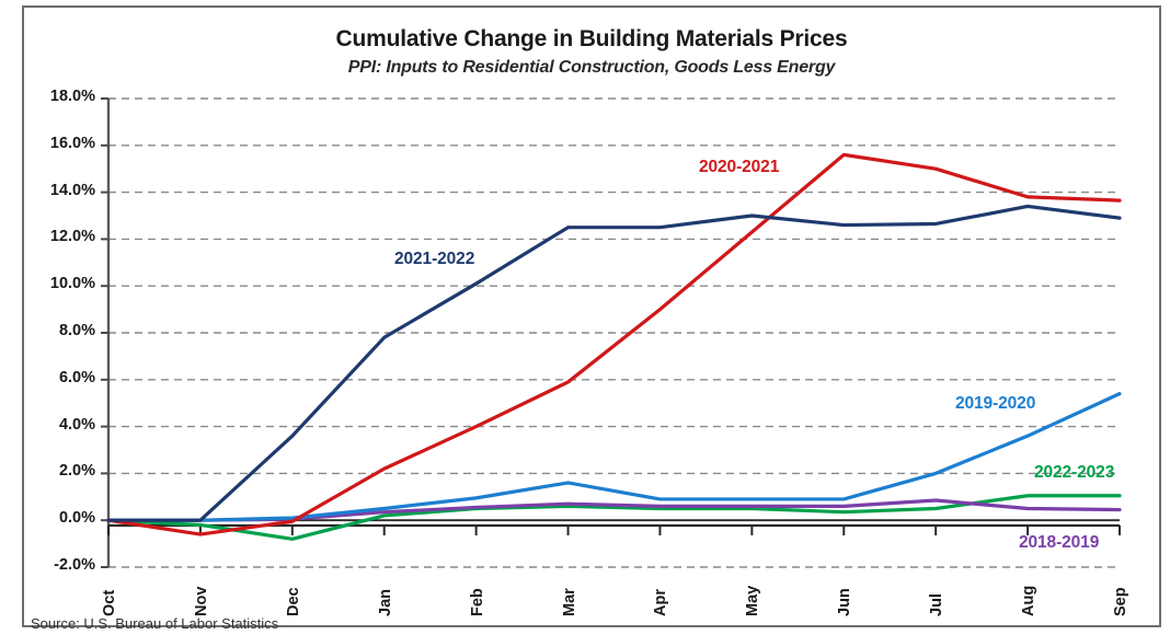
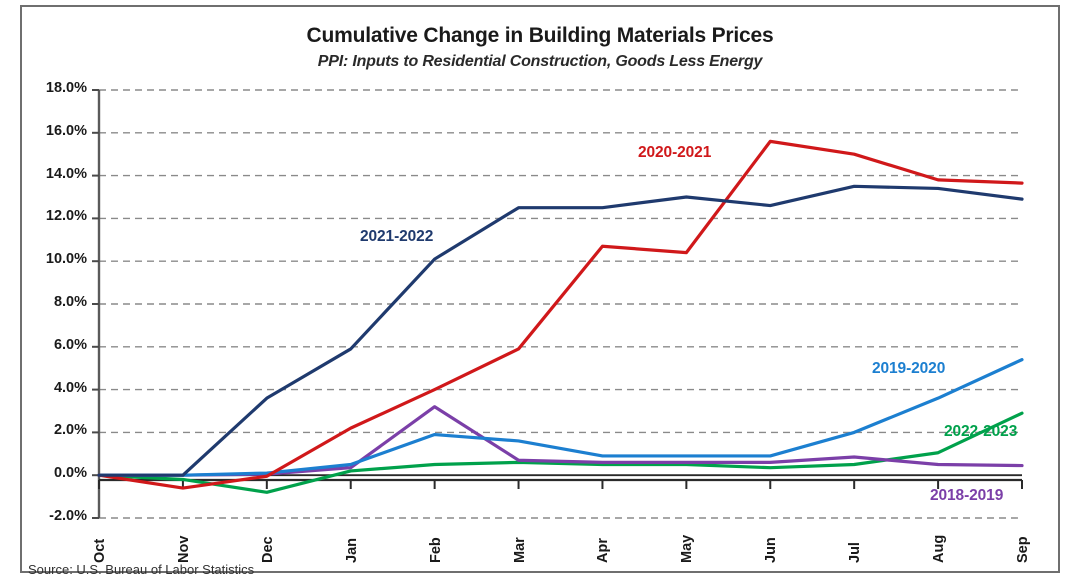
2021-2022/Jan: 7.8% -> 5.9%
2018-2019/Feb: 0.6% -> 3.2%
2019-2020/Feb: 0.9% -> 1.9%
2020-2021/Apr: 9.0% -> 10.7%
2020-2021/May: 12.3% -> 10.4%
2021-2022/Jul: 12.7% -> 13.5%
2022-2023/Sep: 1.1% -> 2.9%
